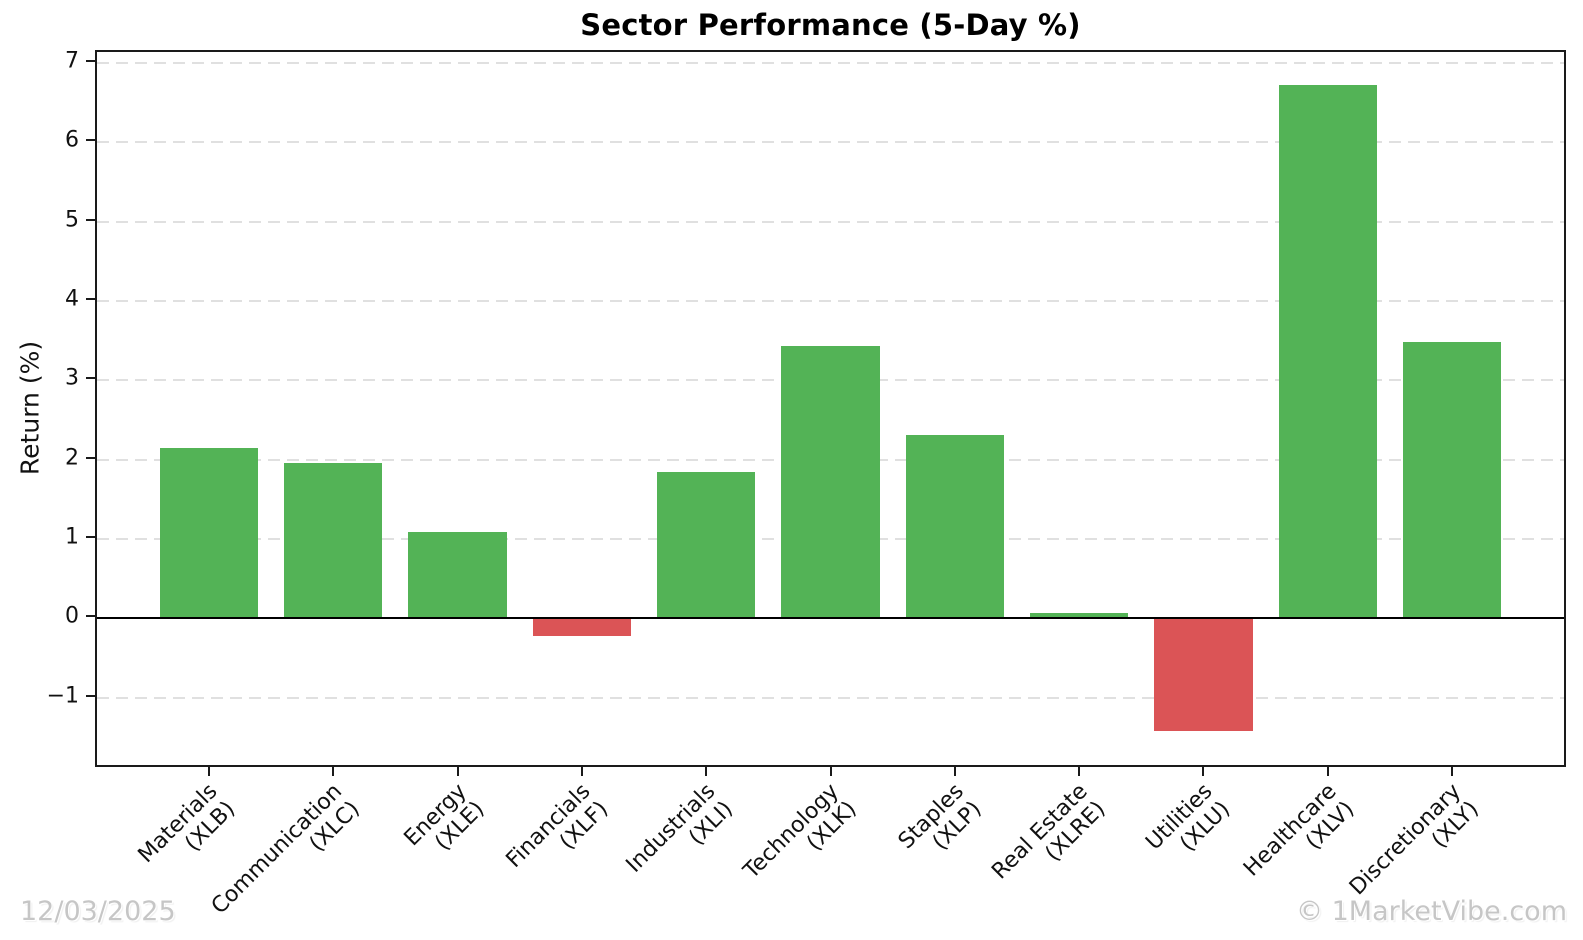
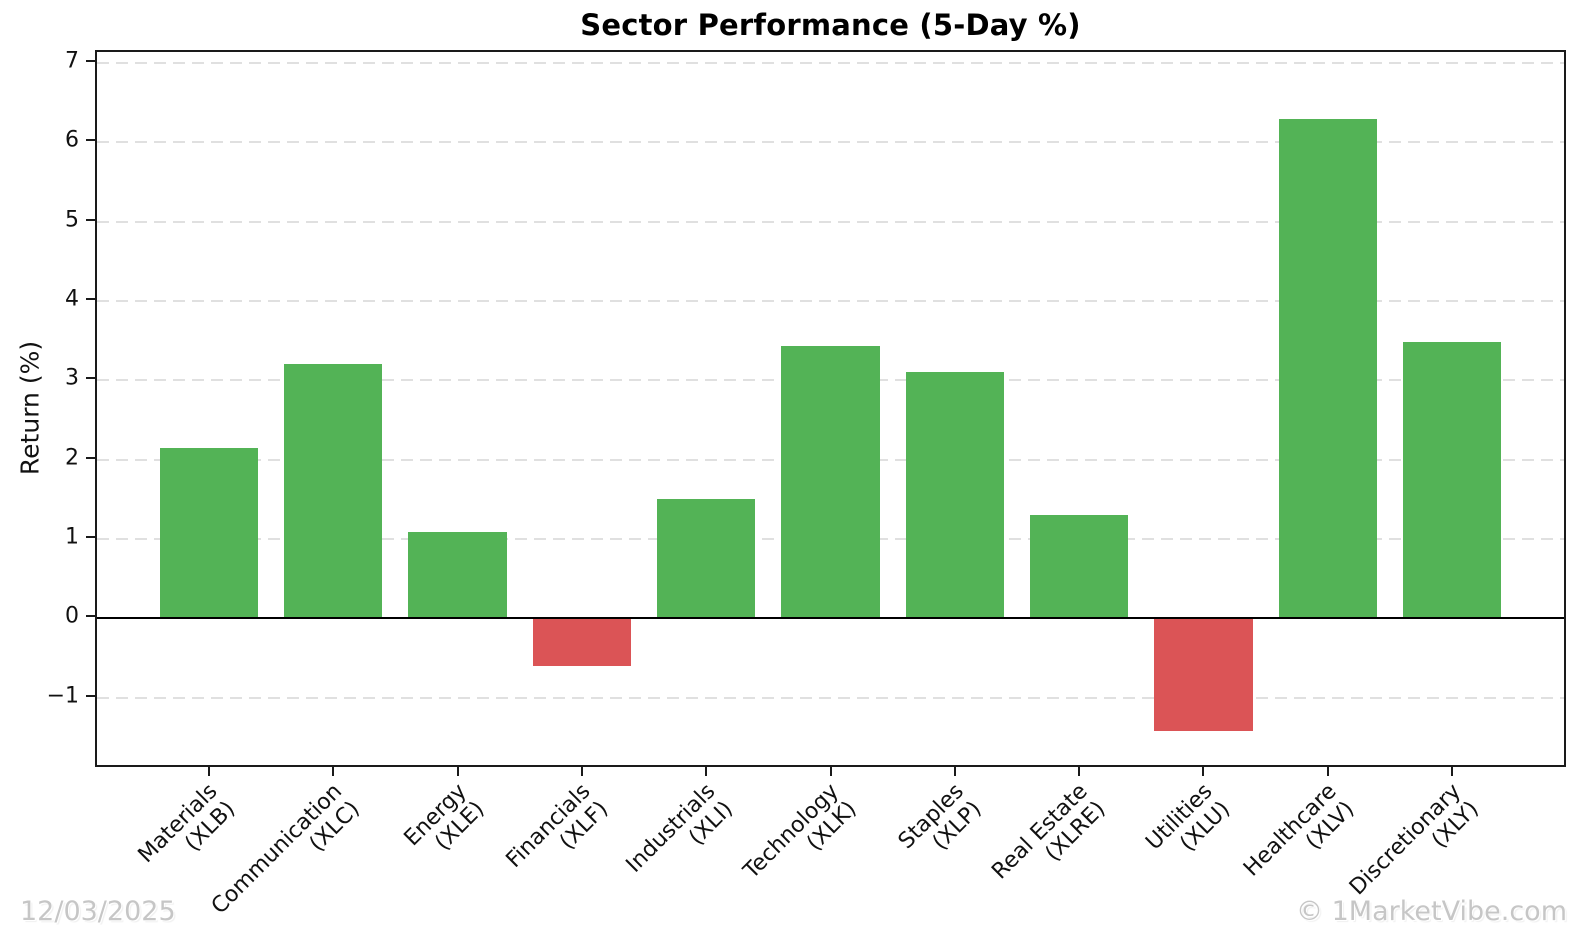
Communication: 2.0 -> 3.2
Financials: -0.2 -> -0.6
Industrials: 1.8 -> 1.5
Staples: 2.3 -> 3.1
Real Estate: 0.1 -> 1.3
Healthcare: 6.7 -> 6.3
